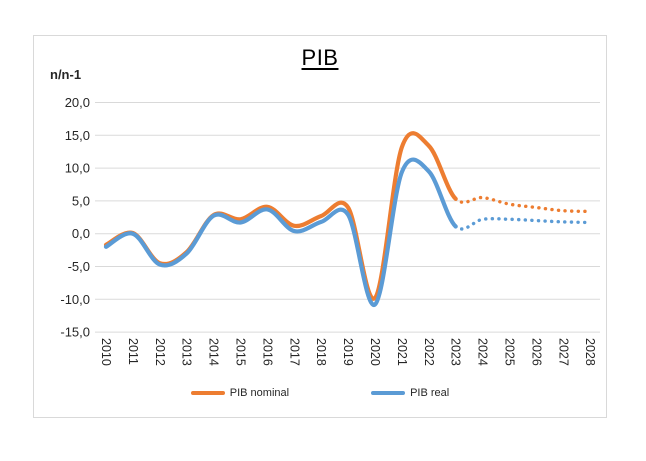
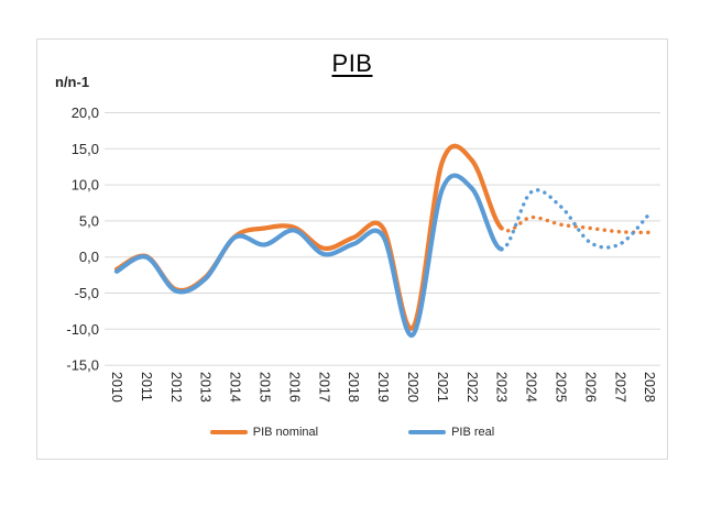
PIB nominal/2015: 2 -> 4
PIB nominal/2023: 5 -> 4
PIB real/2024: 2 -> 9
PIB real/2025: 2 -> 7
PIB real/2028: 2 -> 6
